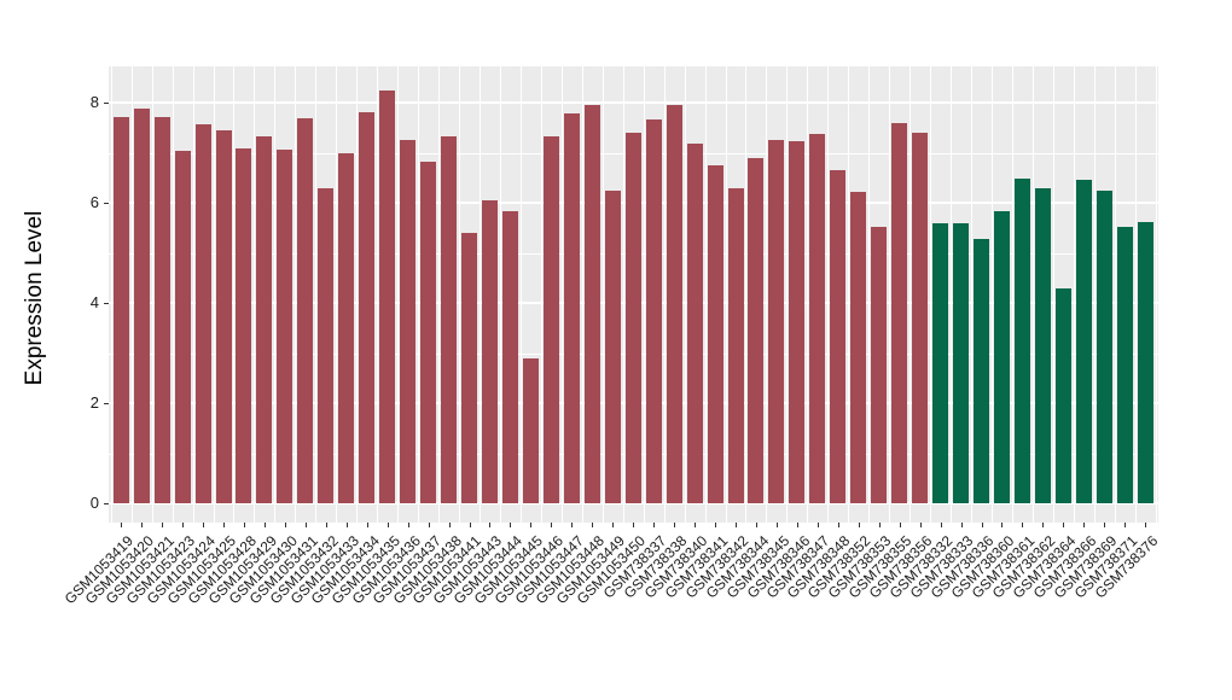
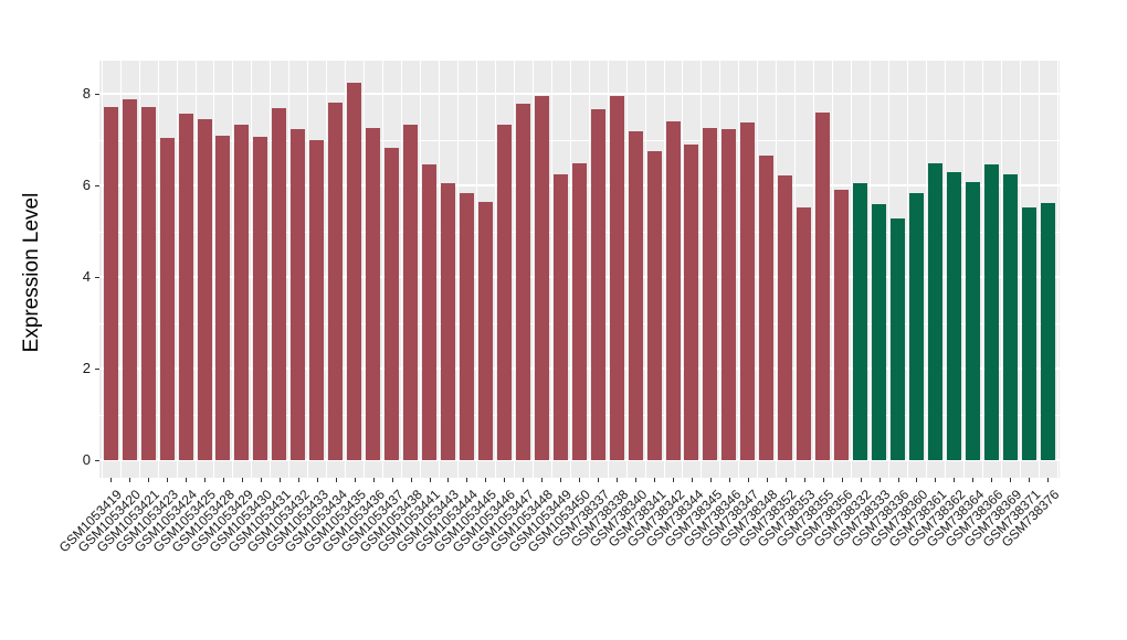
GSM1053432: 6.3 -> 7.2
GSM1053441: 5.4 -> 6.5
GSM1053445: 2.9 -> 5.7
GSM1053450: 7.4 -> 6.5
GSM738342: 6.3 -> 7.4
GSM738356: 7.4 -> 5.9
GSM738332: 5.6 -> 6.0
GSM738364: 4.3 -> 6.1
